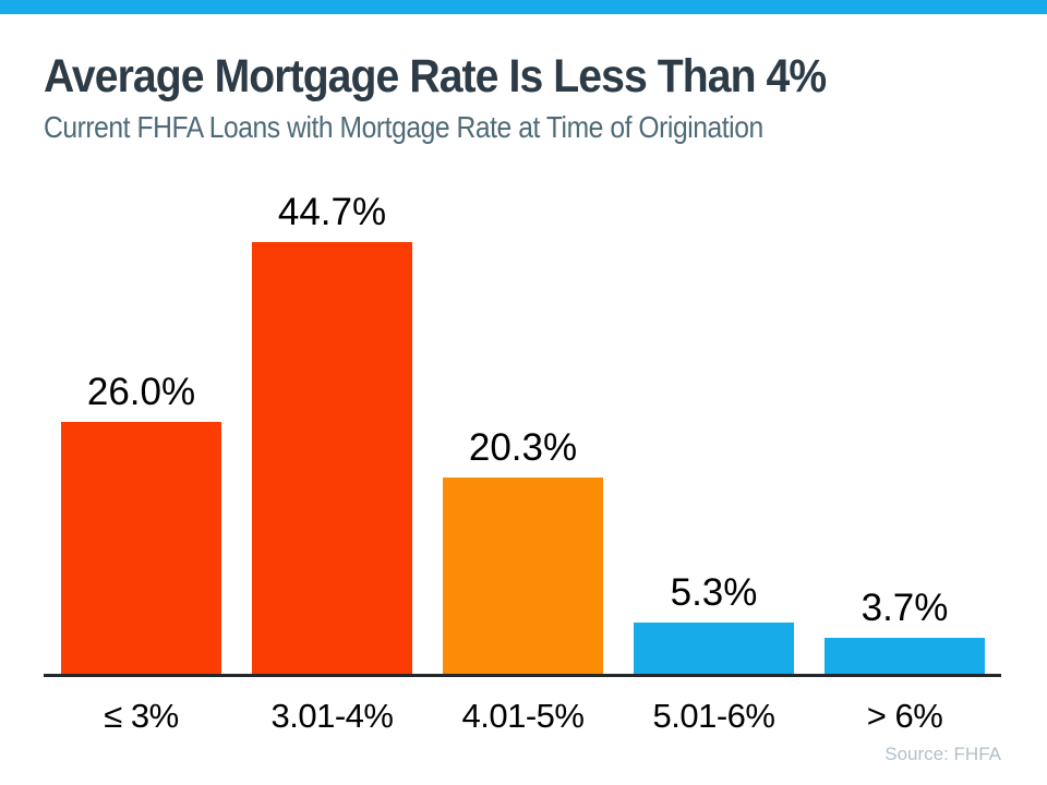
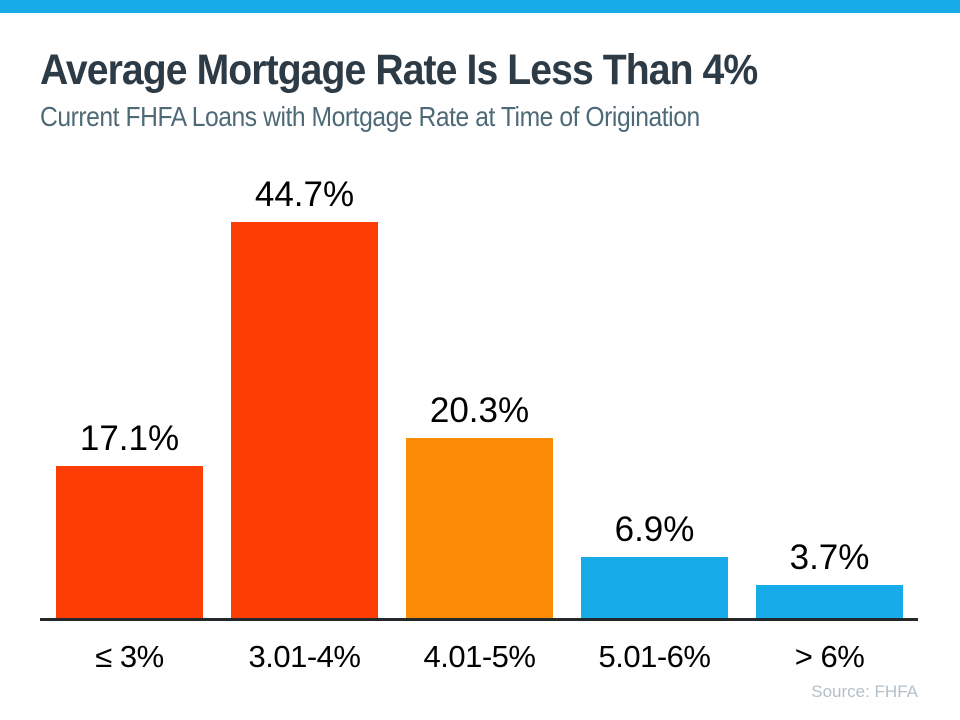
≤ 3%: 26.0% -> 17.1%
5.01-6%: 5.3% -> 6.9%
